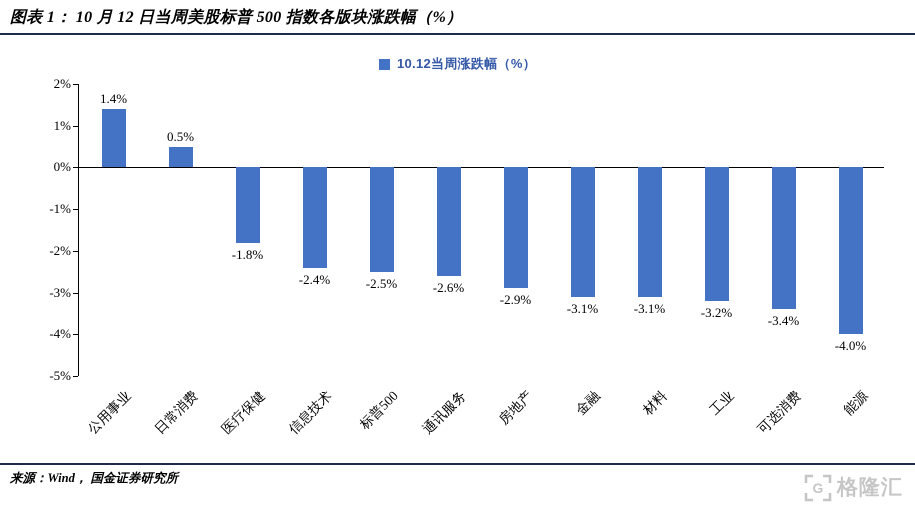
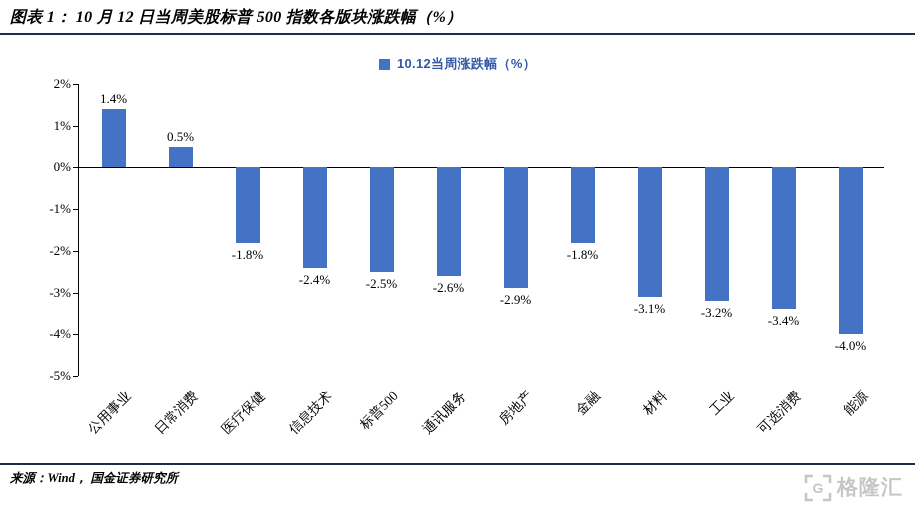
金融: -3.1% -> -1.8%
